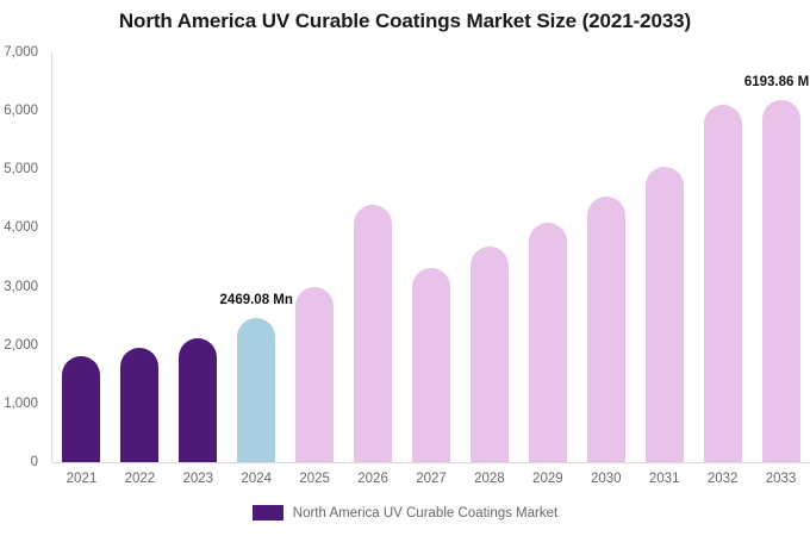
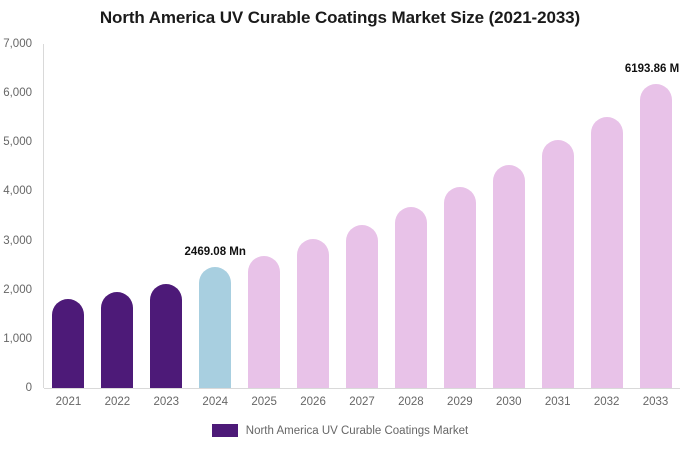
2025: 3000 -> 2700
2026: 4400 -> 3000
2032: 6100 -> 5500
